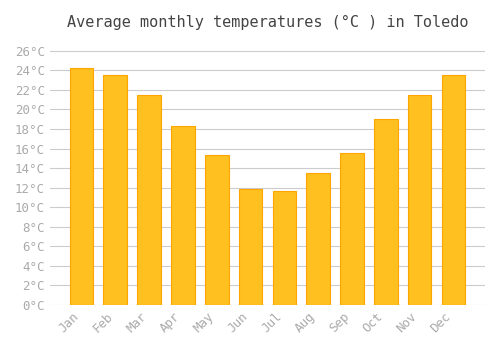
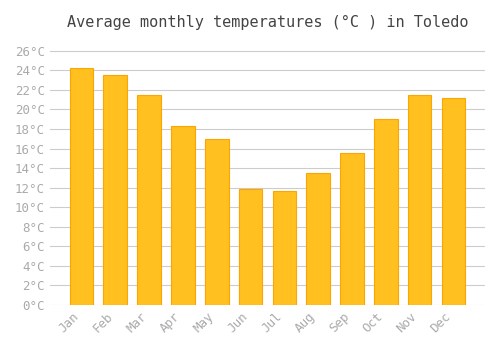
May: 15.3°C -> 17.0°C
Dec: 23.5°C -> 21.2°C
